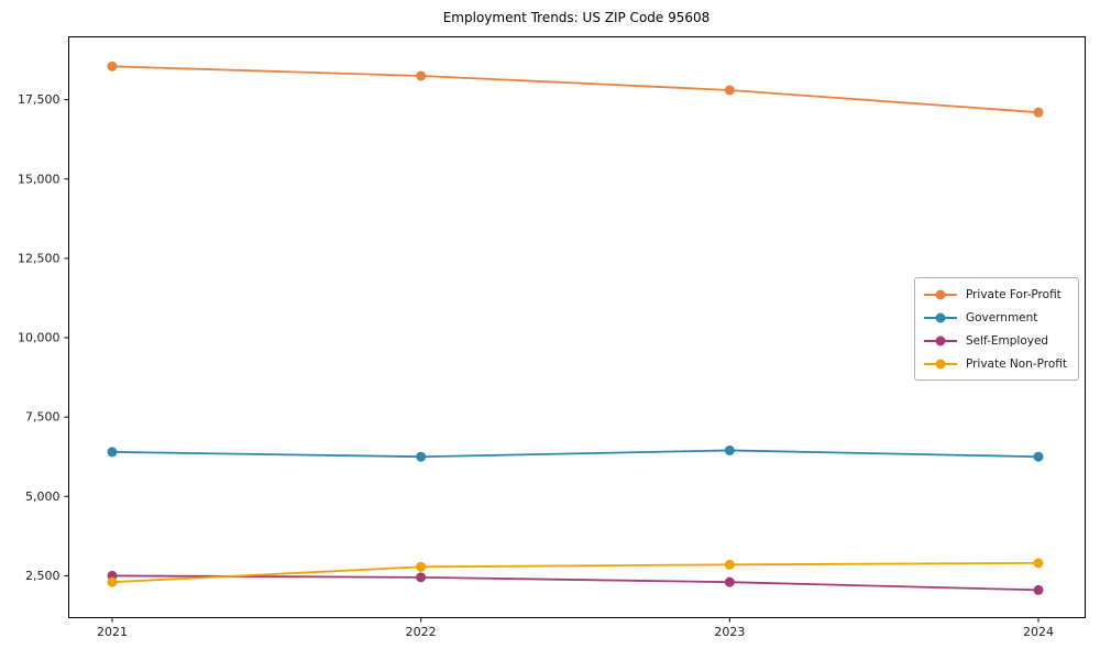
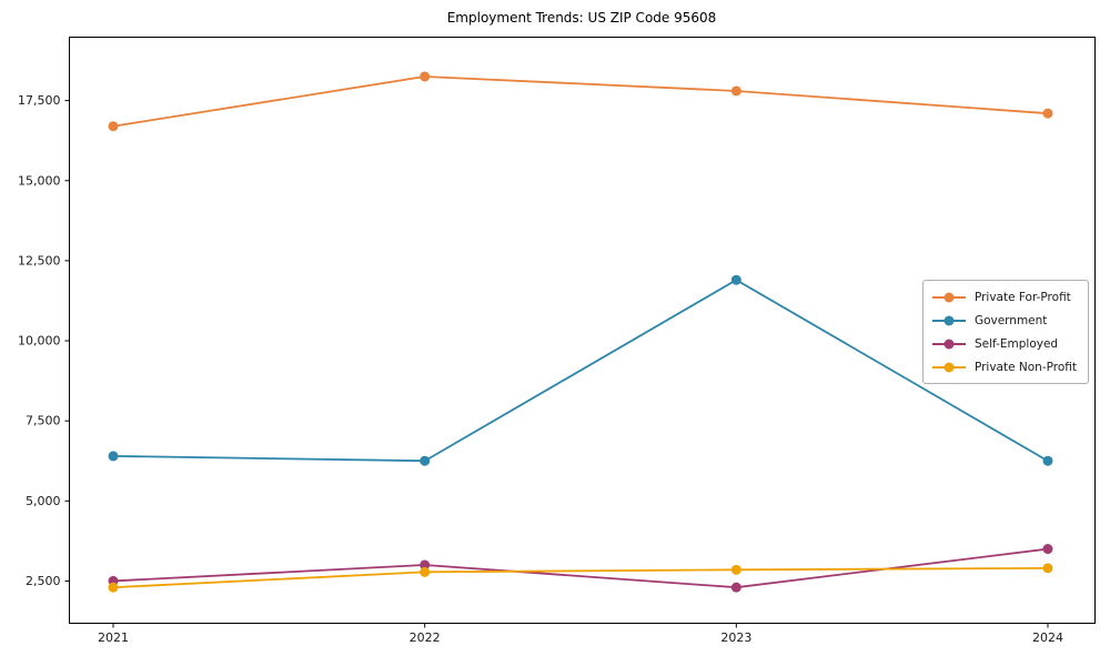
Private For-Profit/2021: 18600 -> 16700
Self-Employed/2022: 2400 -> 3000
Government/2023: 6400 -> 11900
Self-Employed/2024: 2000 -> 3500
